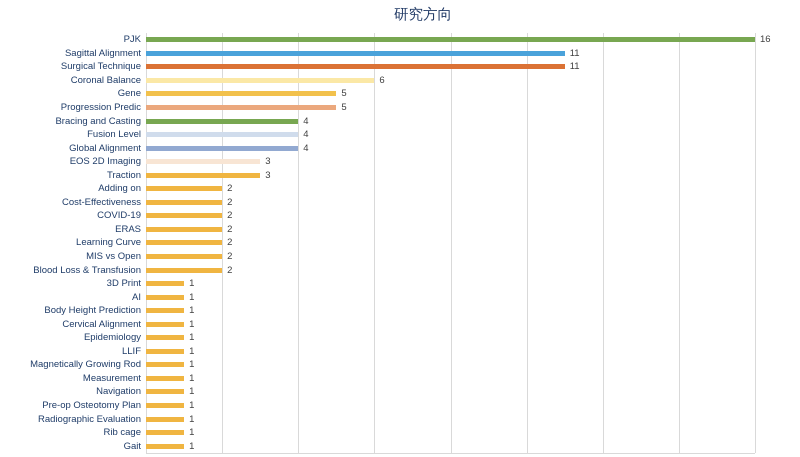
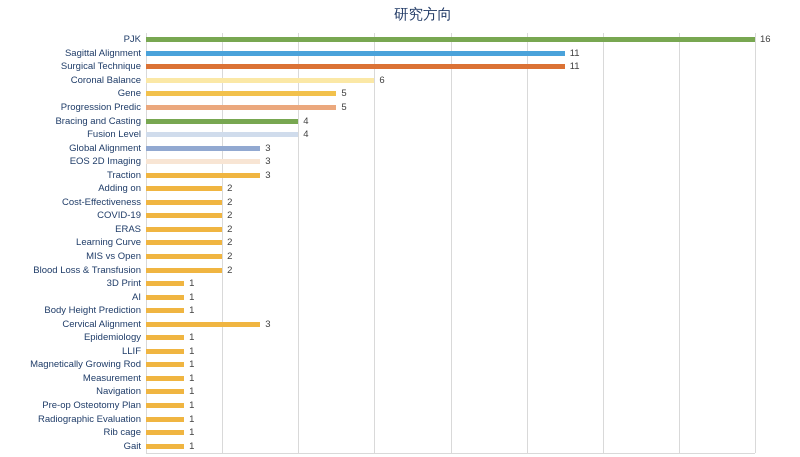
Global Alignment: 4 -> 3
Cervical Alignment: 1 -> 3
